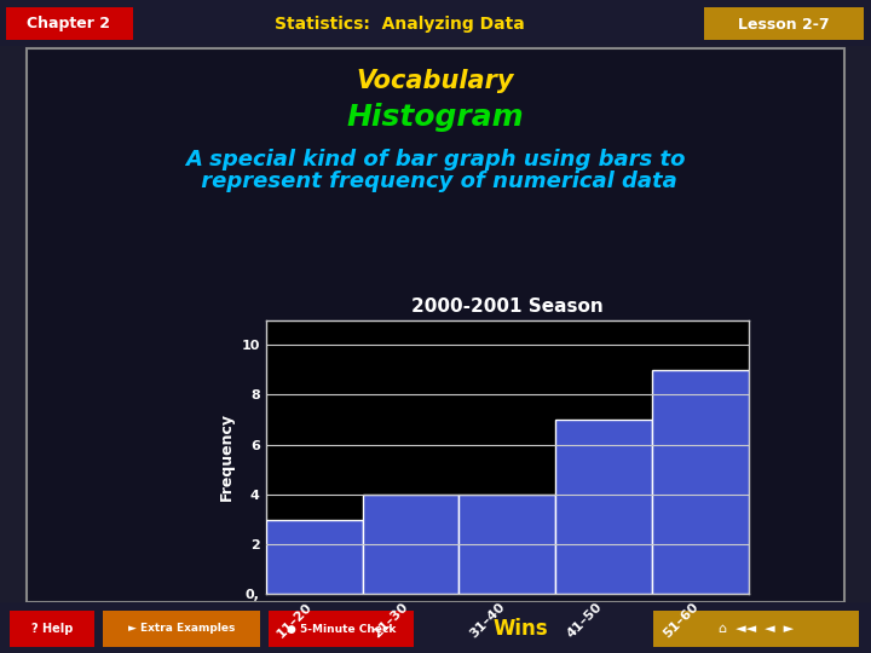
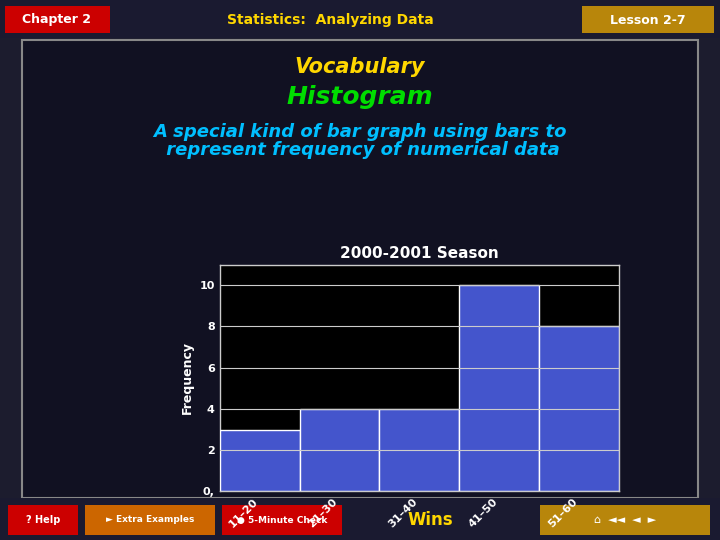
41–50: 7 -> 10
51–60: 9 -> 8
